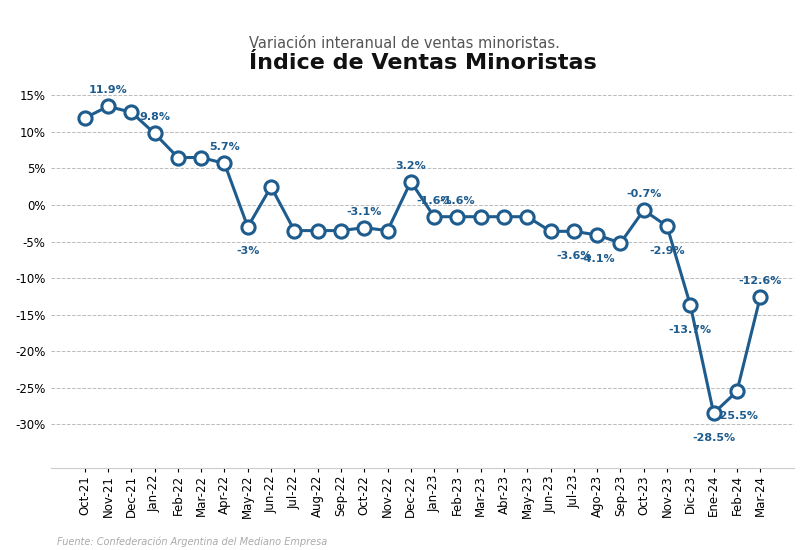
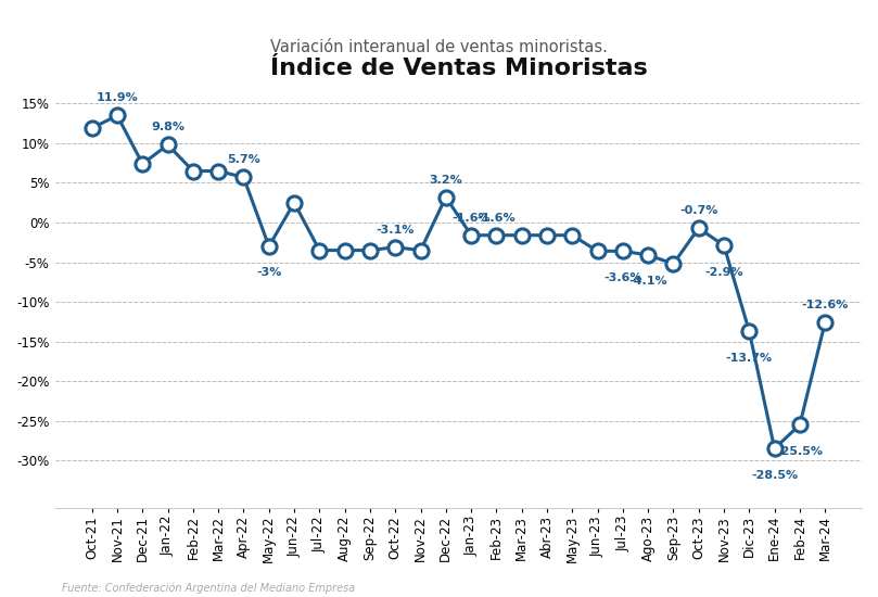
Dec-21: 12.7% -> 7.4%
